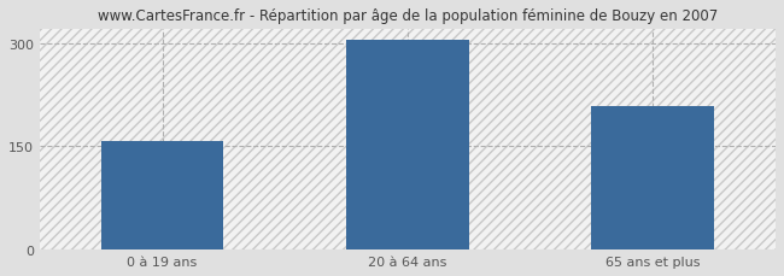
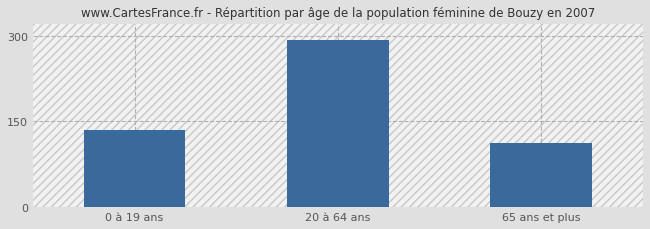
0 à 19 ans: 158 -> 135
20 à 64 ans: 304 -> 293
65 ans et plus: 208 -> 113
